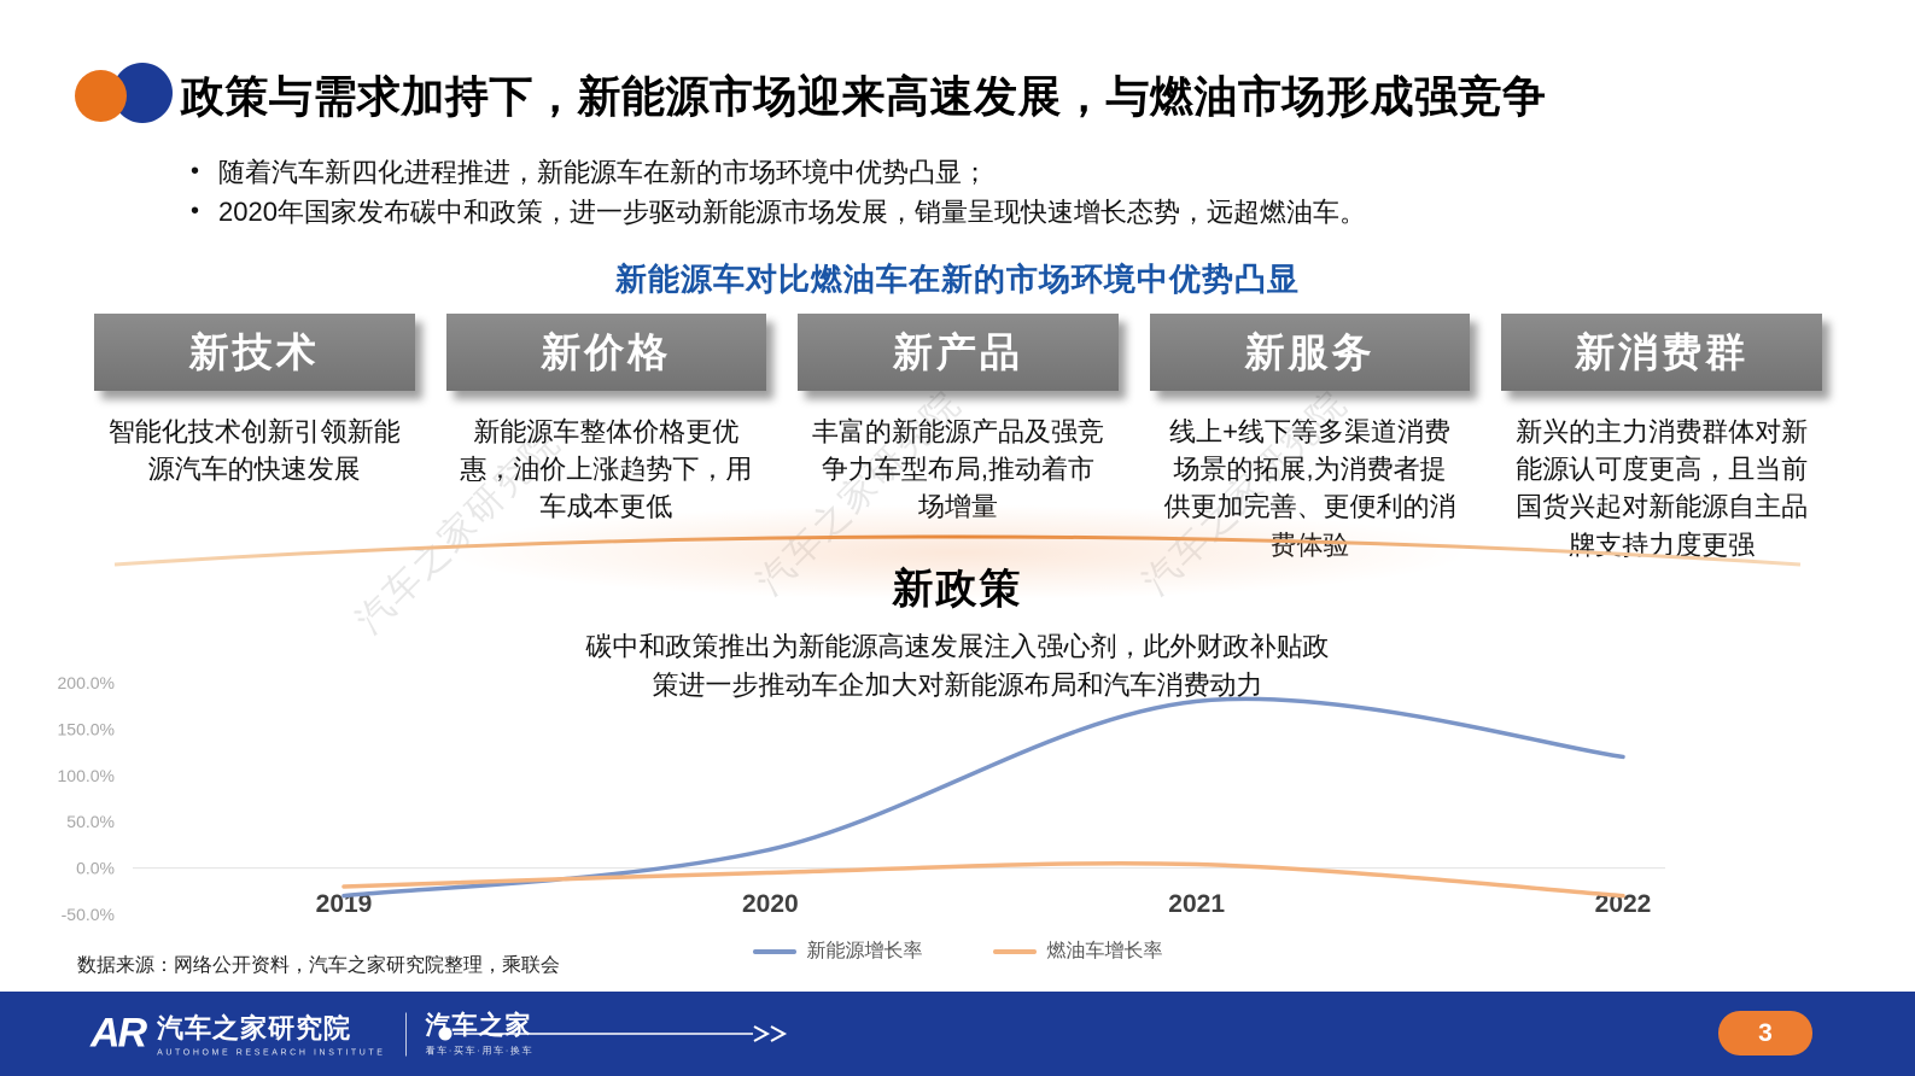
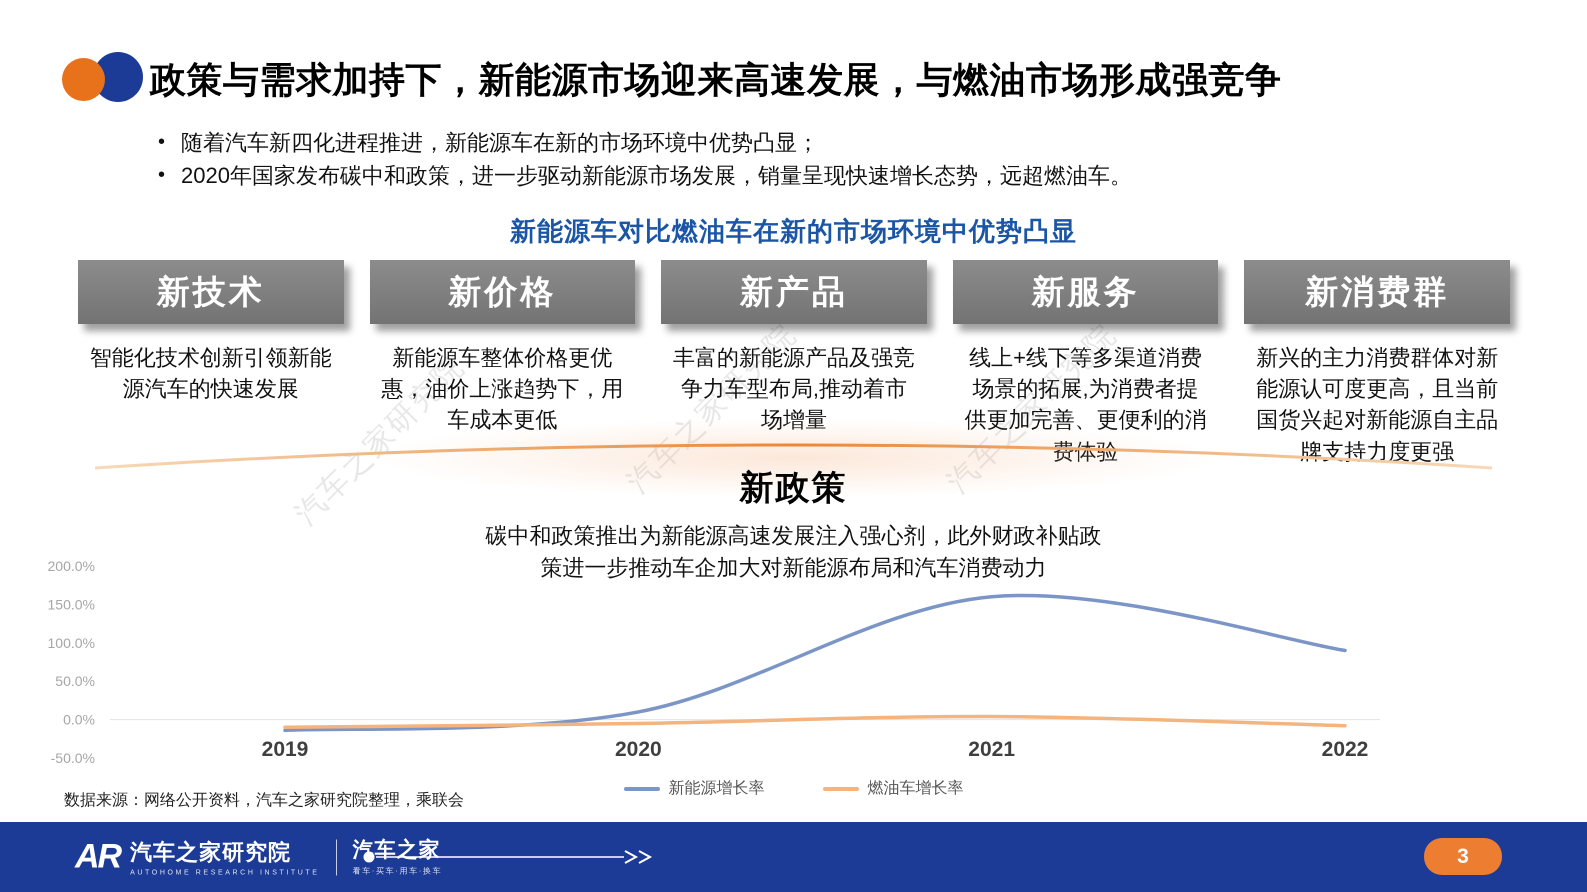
新能源增长率/2019: -30% -> -10%
燃油车增长率/2019: -20% -> -10%
新能源增长率/2020: 20% -> 10%
新能源增长率/2021: 180% -> 160%
新能源增长率/2022: 120% -> 90%
燃油车增长率/2022: -30% -> -10%
